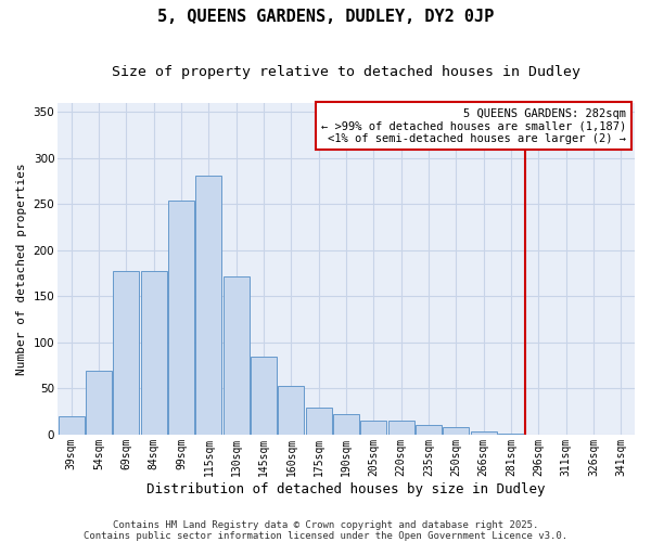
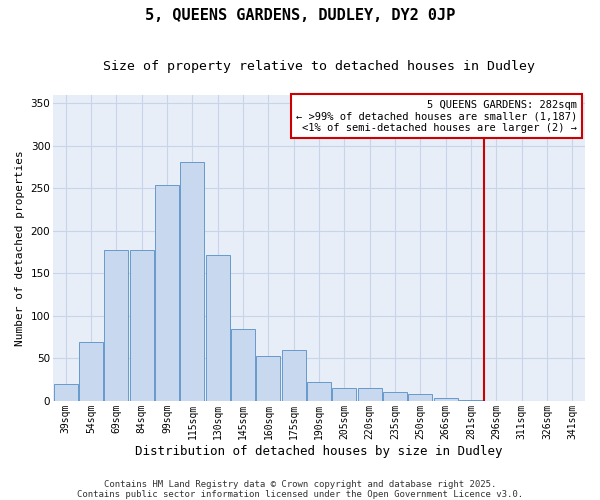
175sqm: 29 -> 60
